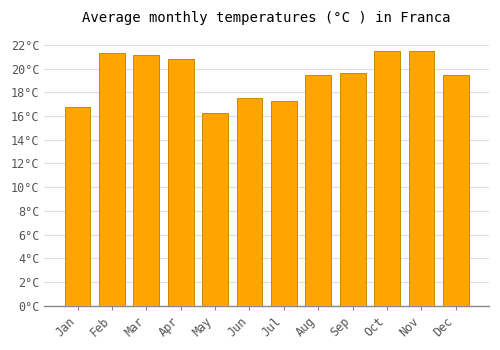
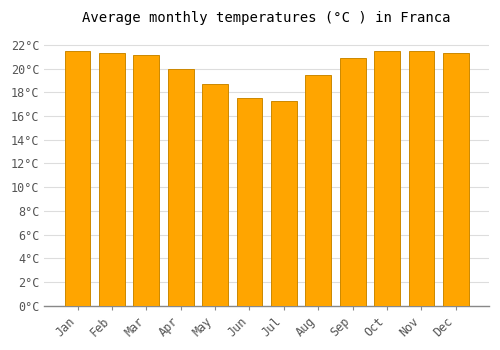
Jan: 16.8°C -> 21.5°C
Apr: 20.8°C -> 20.0°C
May: 16.3°C -> 18.7°C
Sep: 19.6°C -> 20.9°C
Dec: 19.5°C -> 21.3°C
